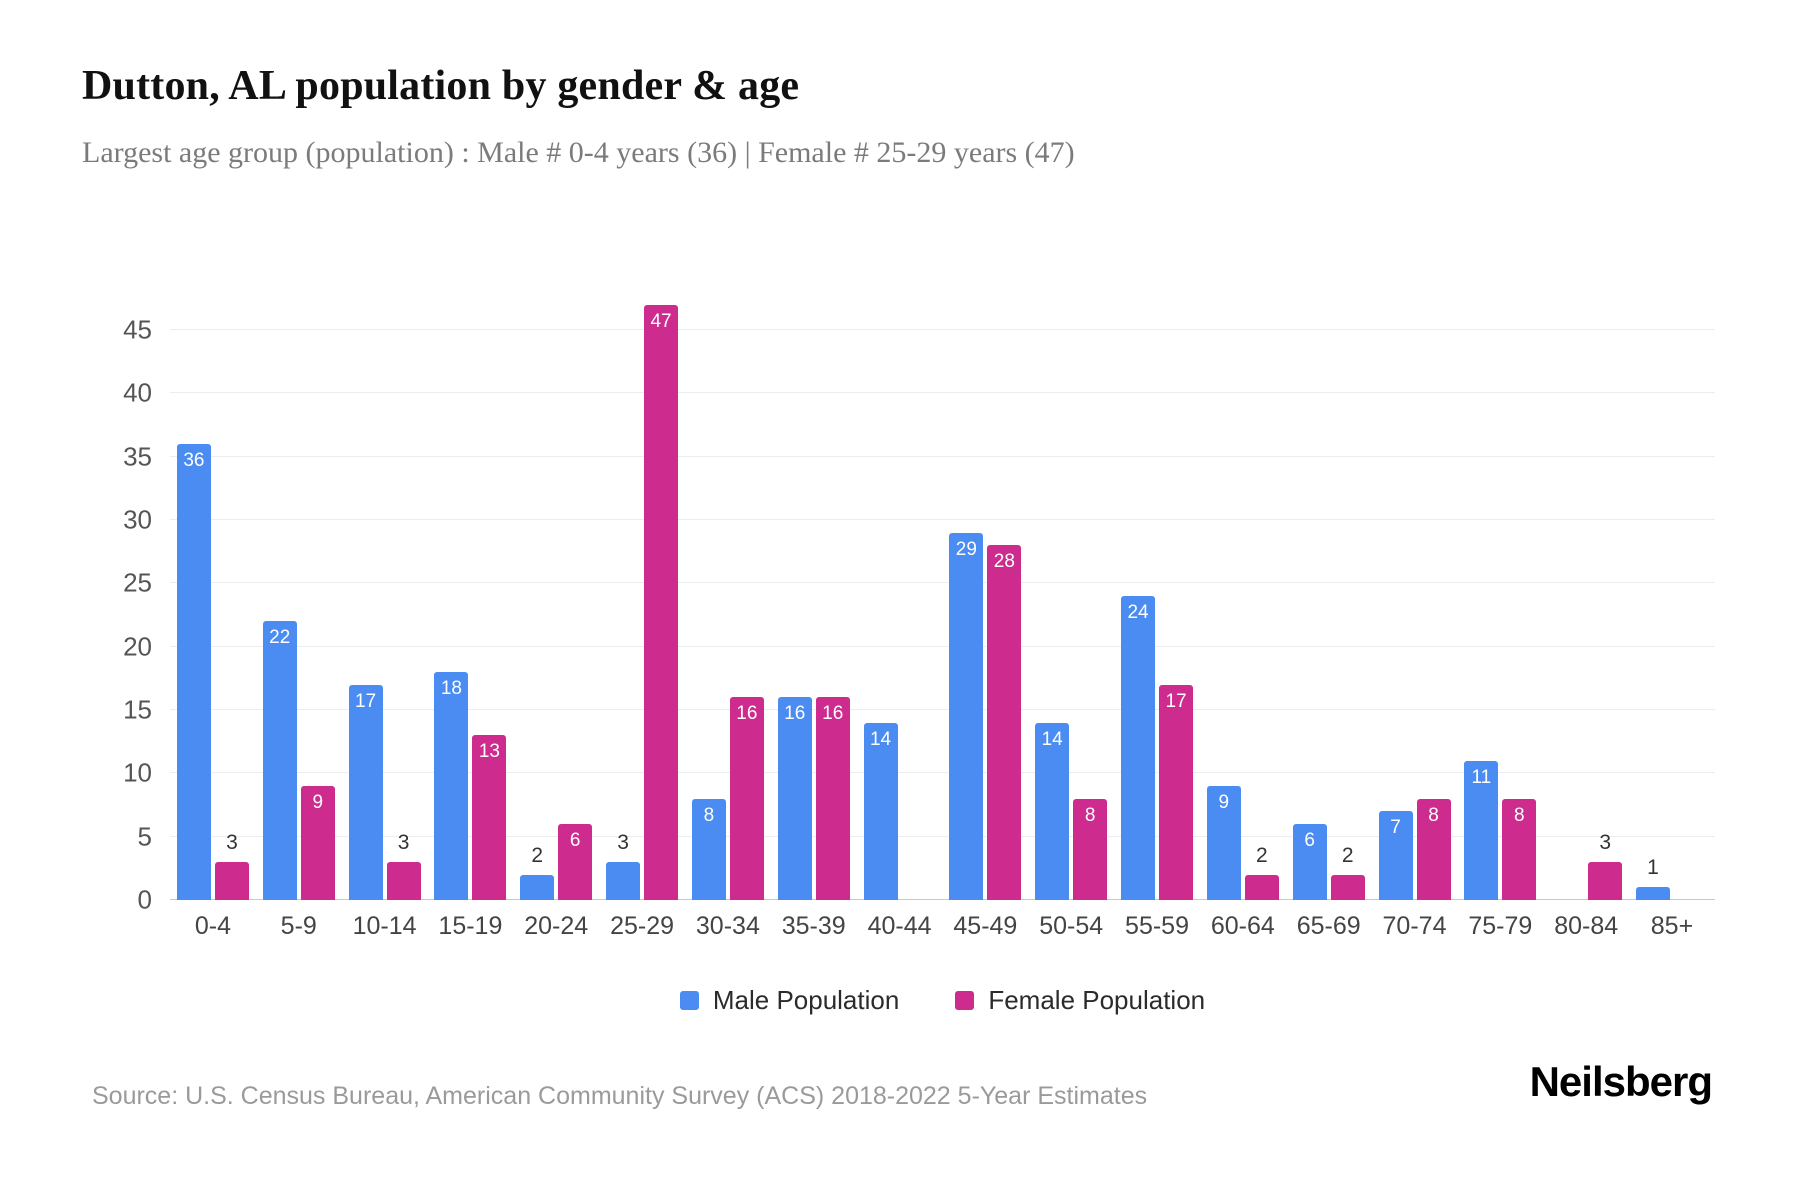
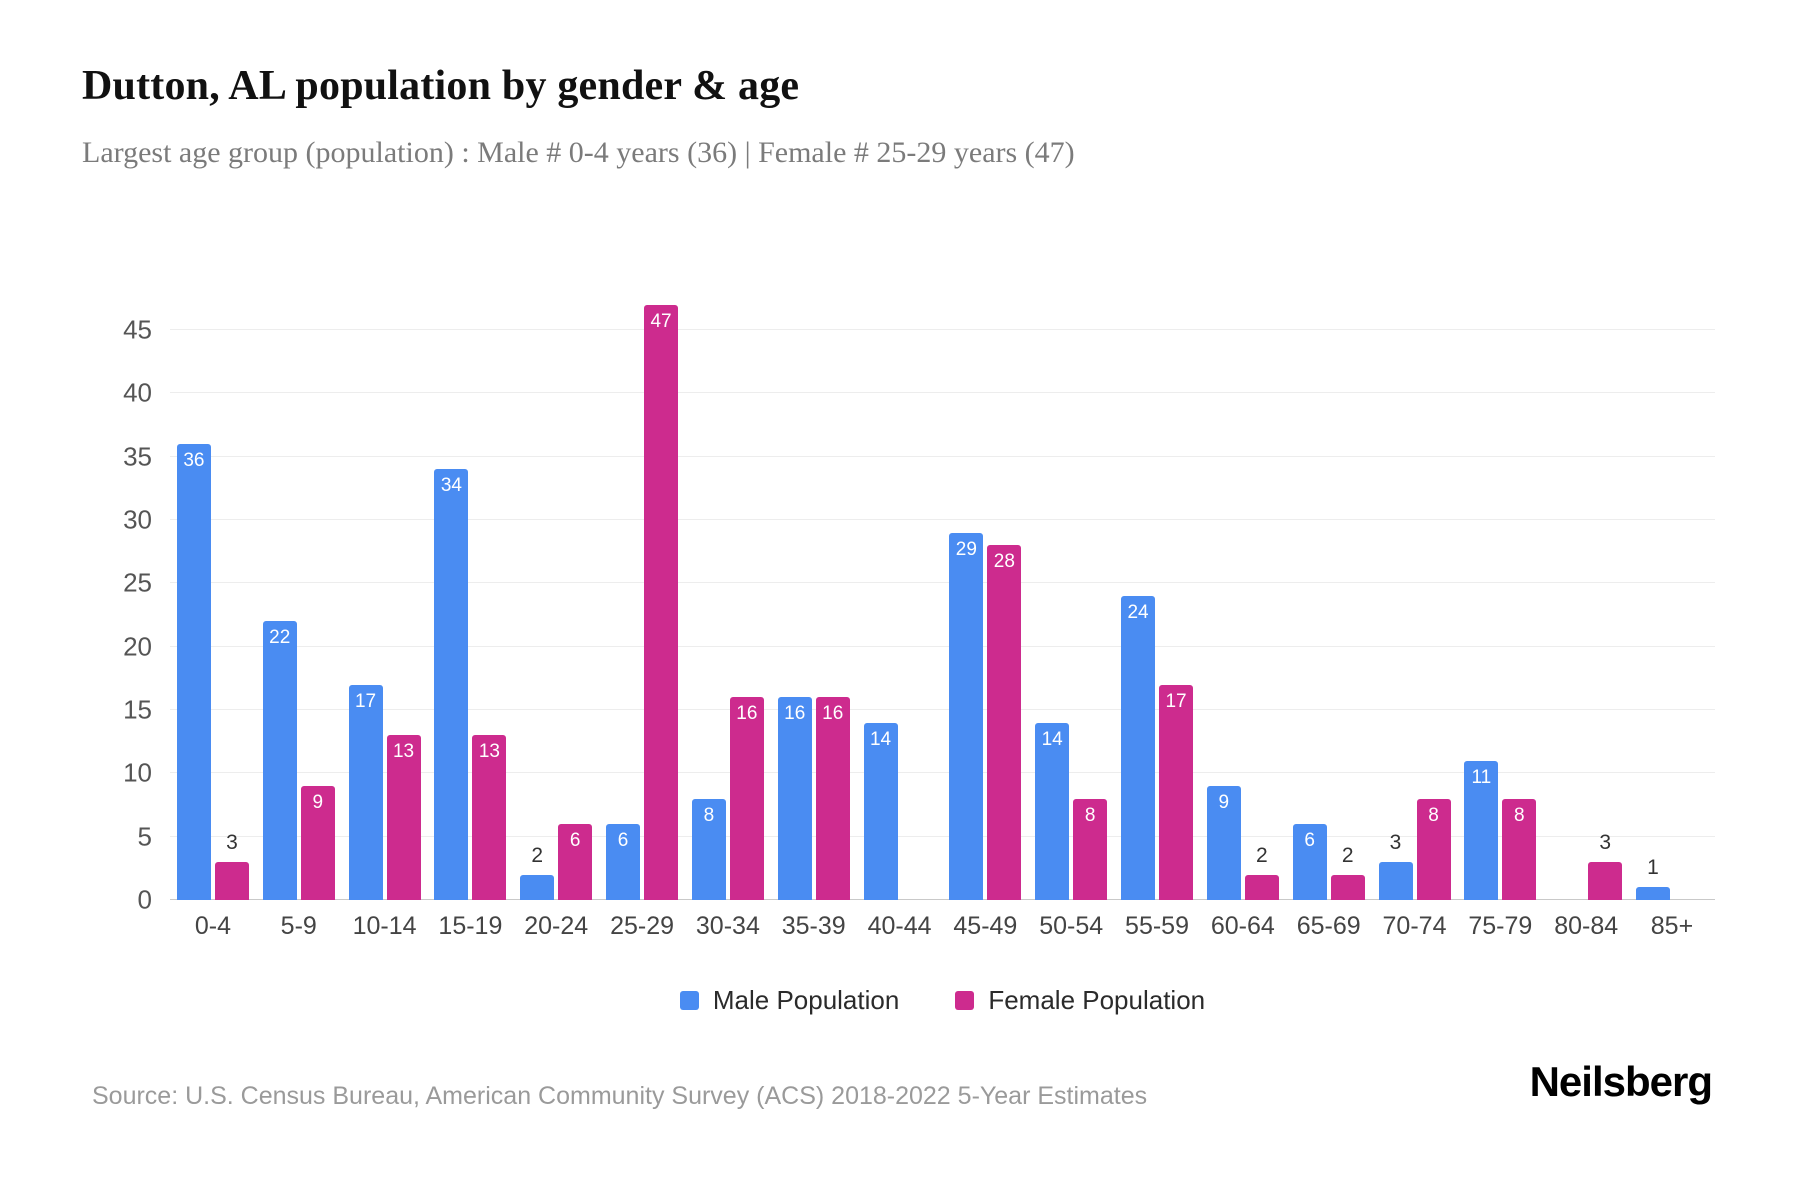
Female Population/10-14: 3 -> 13
Male Population/15-19: 18 -> 34
Male Population/25-29: 3 -> 6
Male Population/70-74: 7 -> 3
